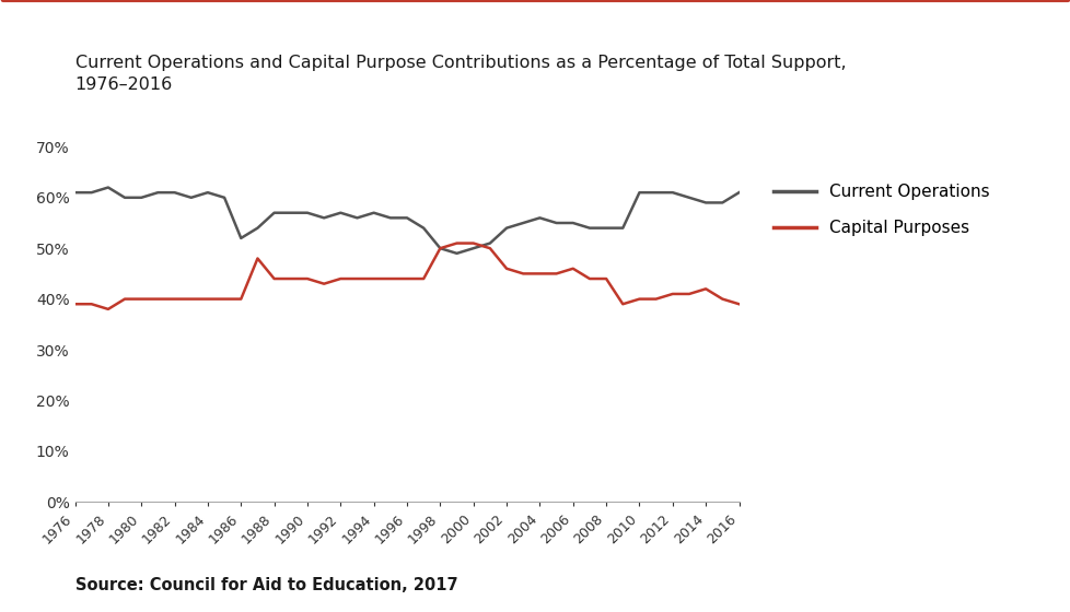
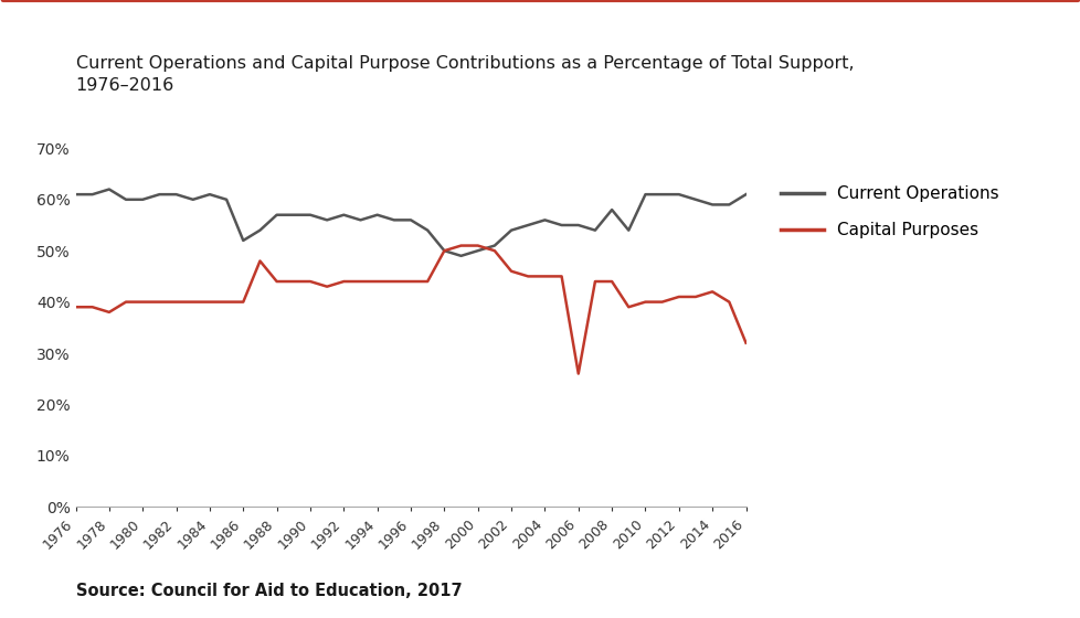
Capital Purposes/2006: 46% -> 26%
Current Operations/2008: 54% -> 58%
Capital Purposes/2016: 39% -> 32%
